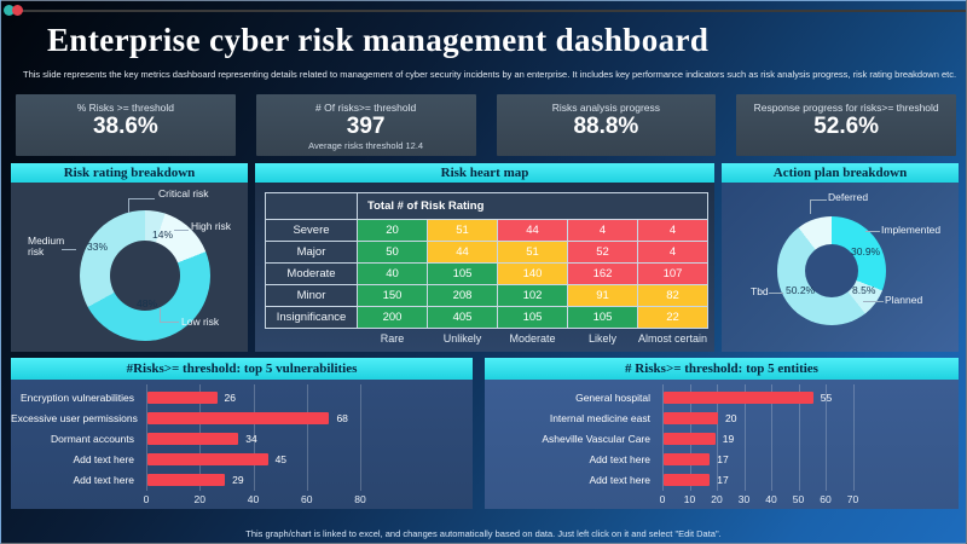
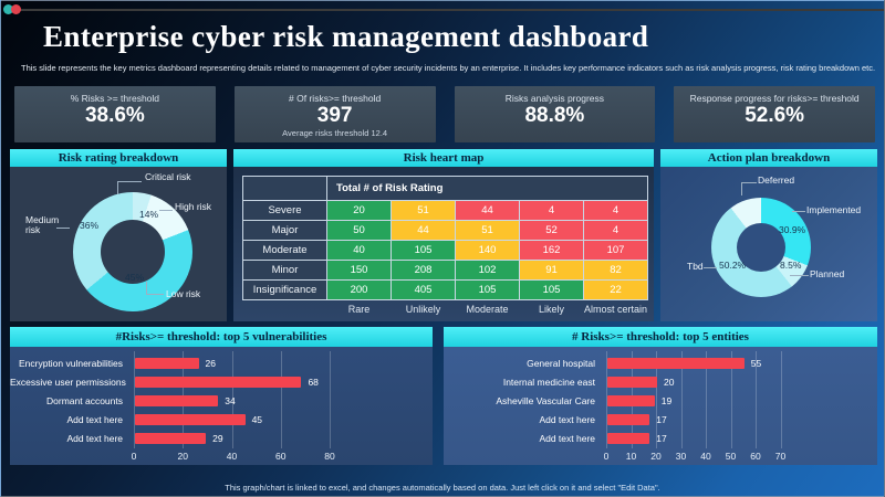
Risk rating breakdown/Low risk: 48% -> 45%
Risk rating breakdown/Medium risk: 33% -> 36%
